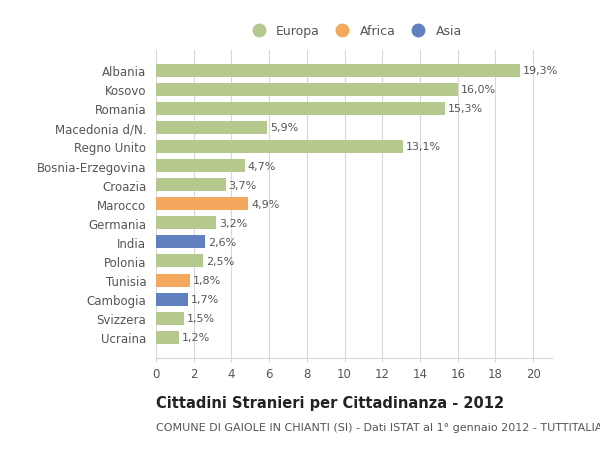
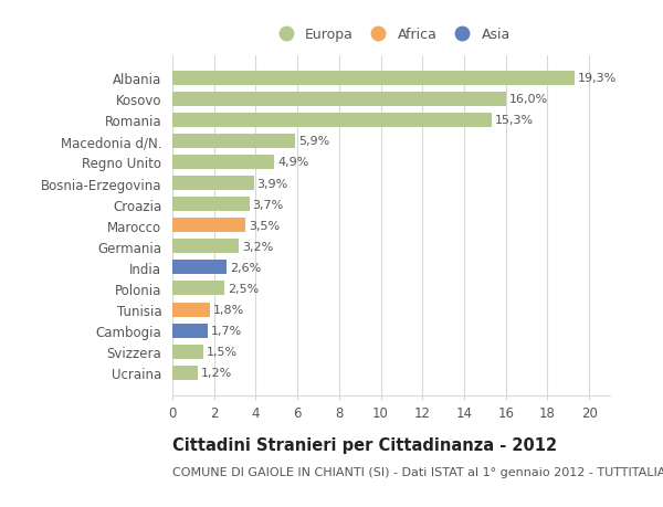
Regno Unito: 13,1% -> 4,9%
Bosnia-Erzegovina: 4,7% -> 3,9%
Marocco: 4,9% -> 3,5%
